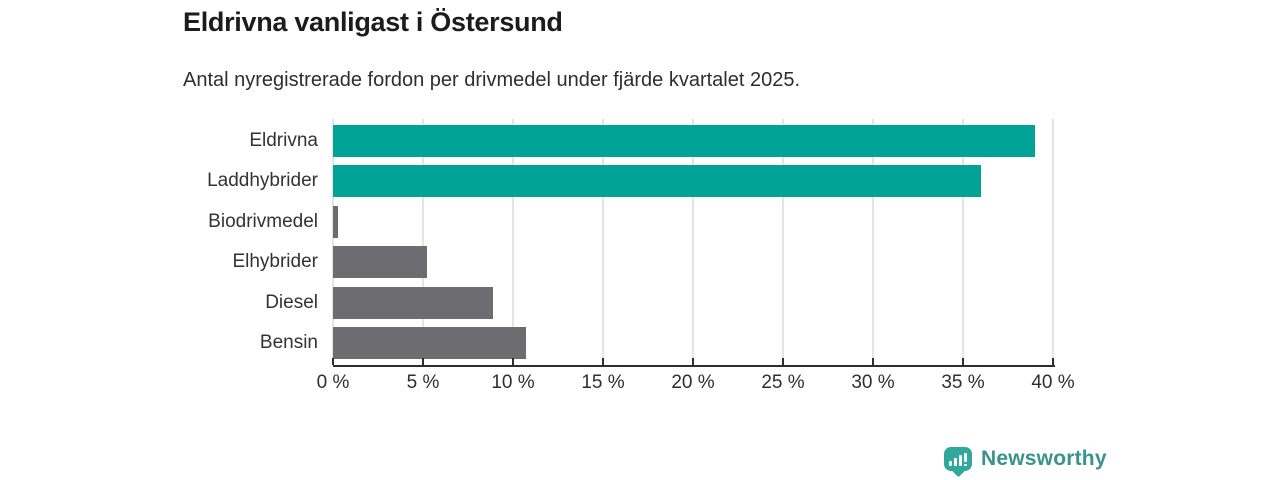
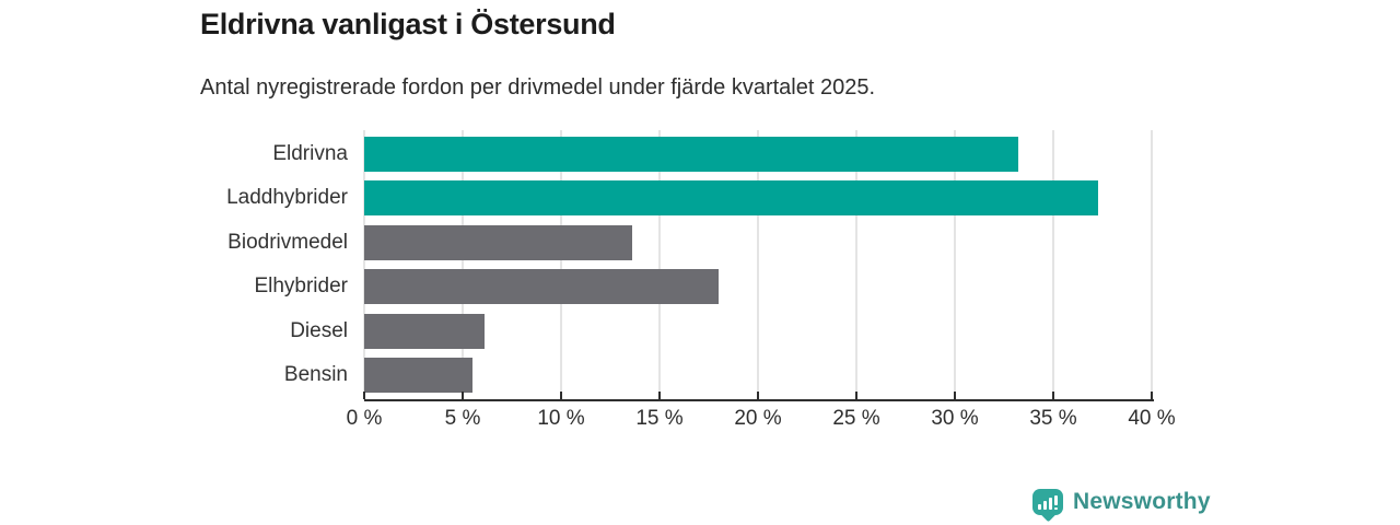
Eldrivna: 39.0% -> 33.2%
Laddhybrider: 36.0% -> 37.3%
Biodrivmedel: 0.3% -> 13.6%
Elhybrider: 5.2% -> 18.0%
Diesel: 8.9% -> 6.1%
Bensin: 10.7% -> 5.5%
